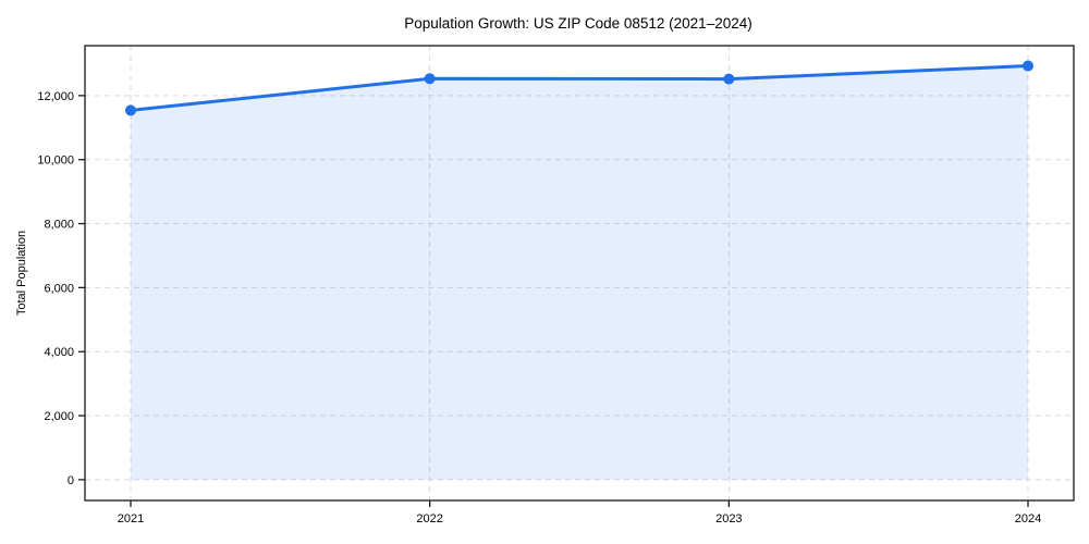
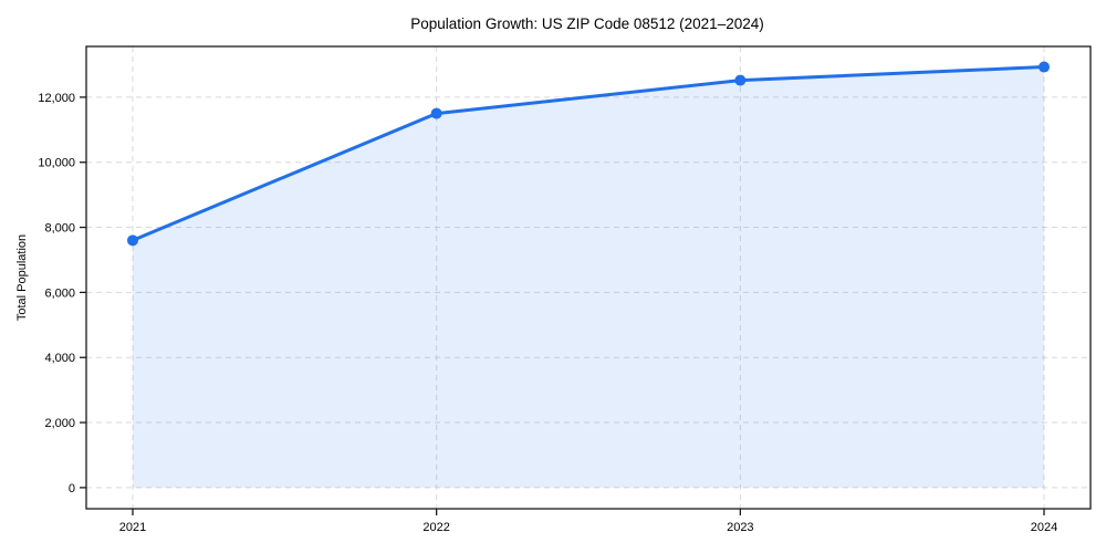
2021: 11500 -> 7600
2022: 12500 -> 11500
